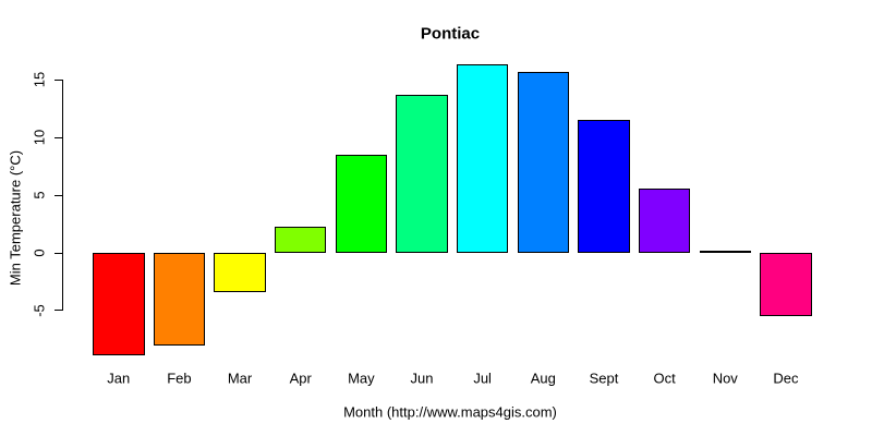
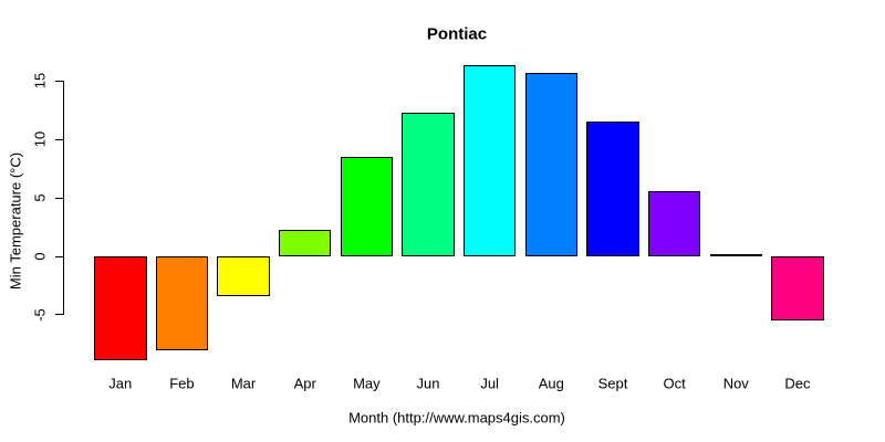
Jun: 13.7 -> 12.3
